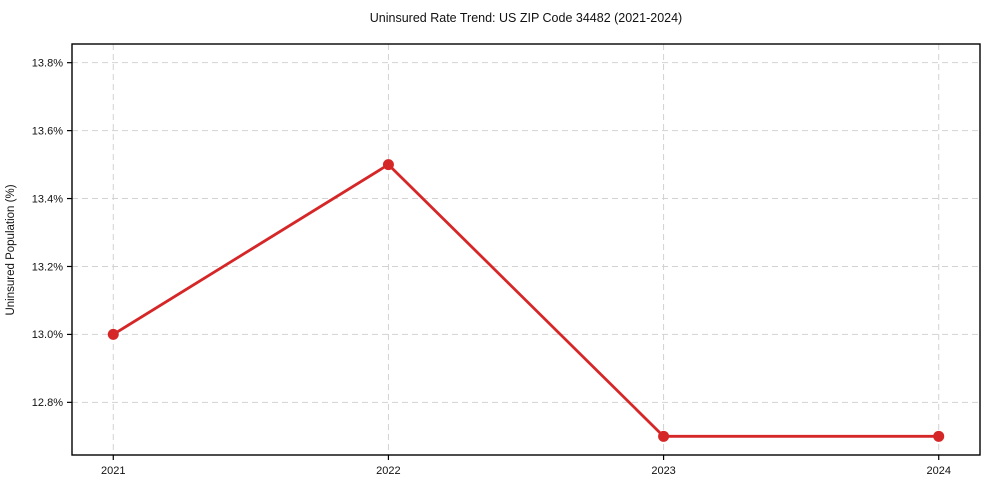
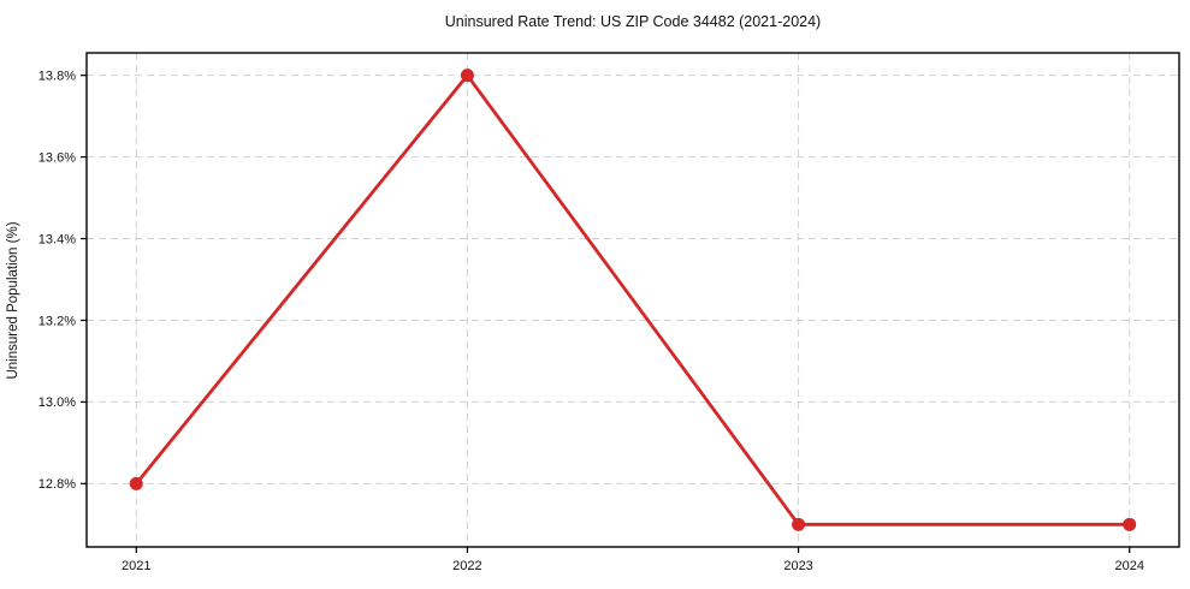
2021: 13.0% -> 12.8%
2022: 13.5% -> 13.8%
